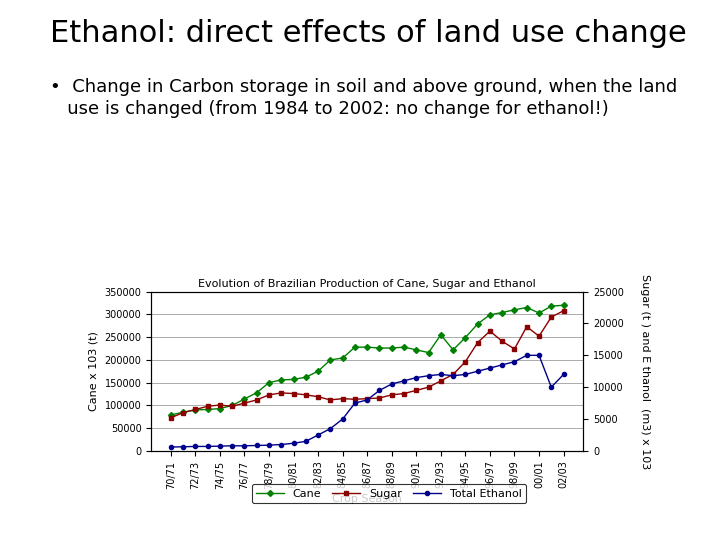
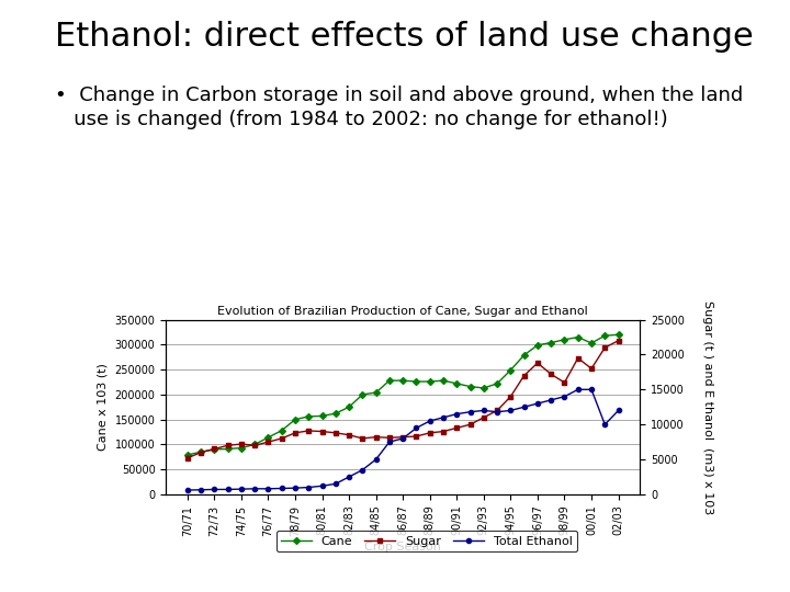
Cane/92/93: 255000 -> 213000
